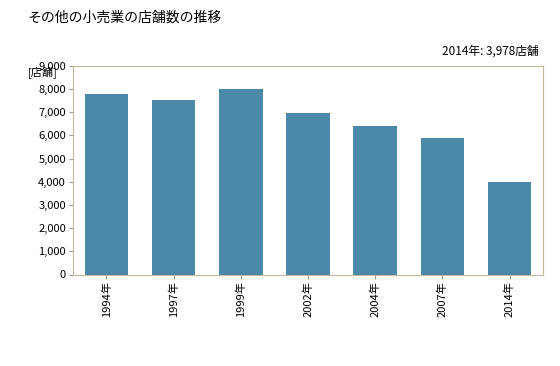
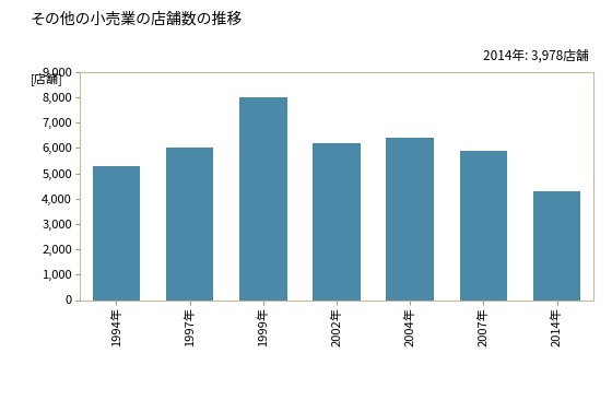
1994年: 7,780 -> 5,300
1997年: 7,530 -> 6,000
2002年: 6,980 -> 6,200
2014年: 3,980 -> 4,300
